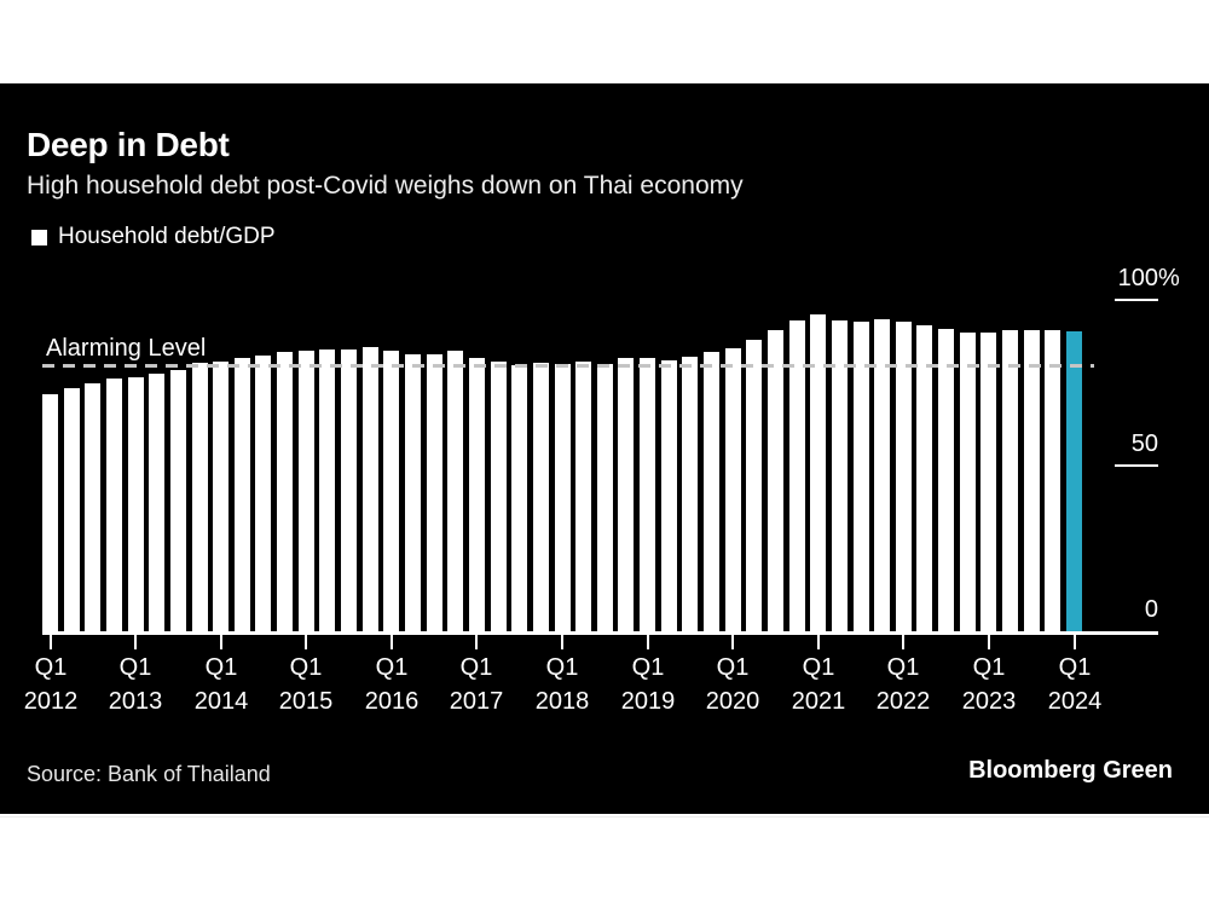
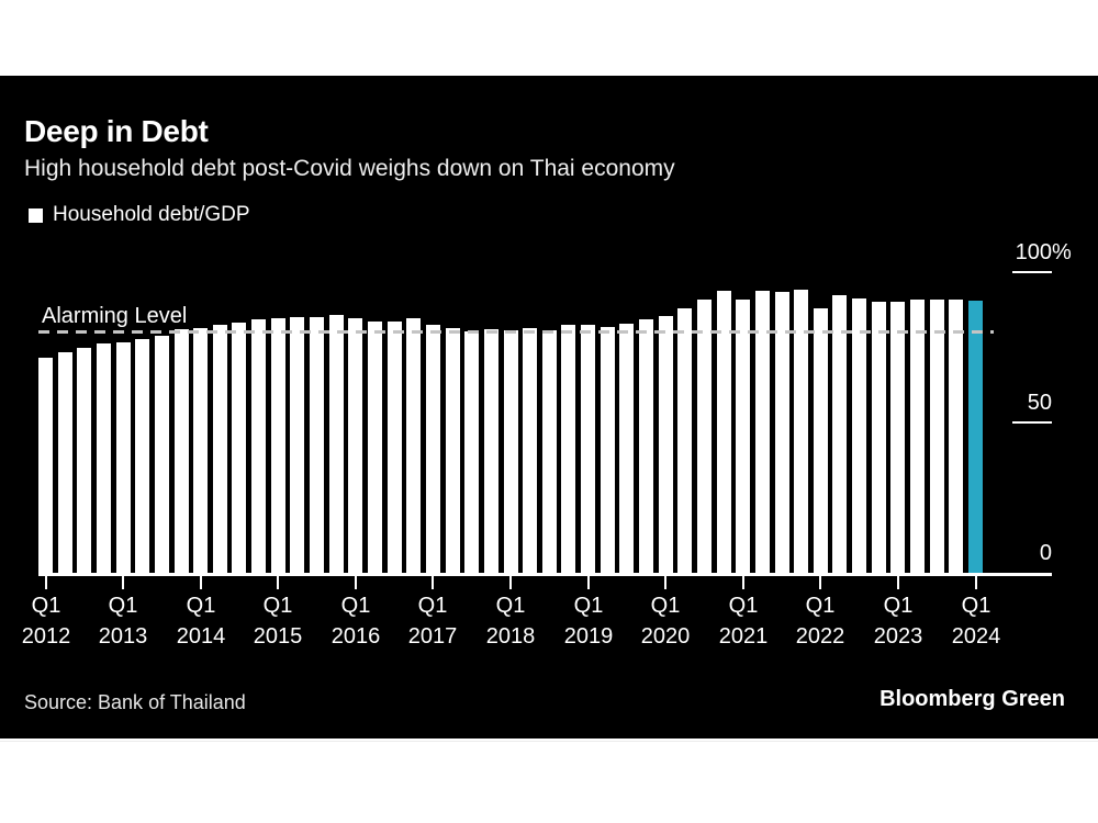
Q1 2021: 96 -> 91
Q1 2022: 94 -> 88
